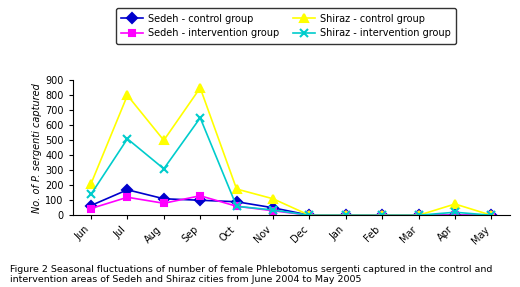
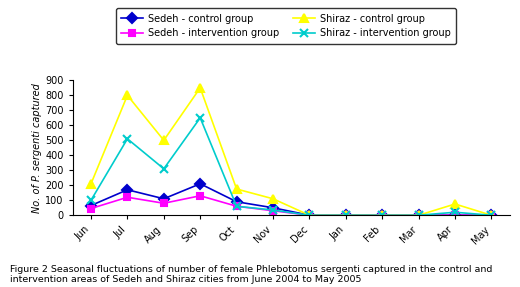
Shiraz - intervention group/Jun: 140 -> 100
Sedeh - control group/Sep: 100 -> 210
